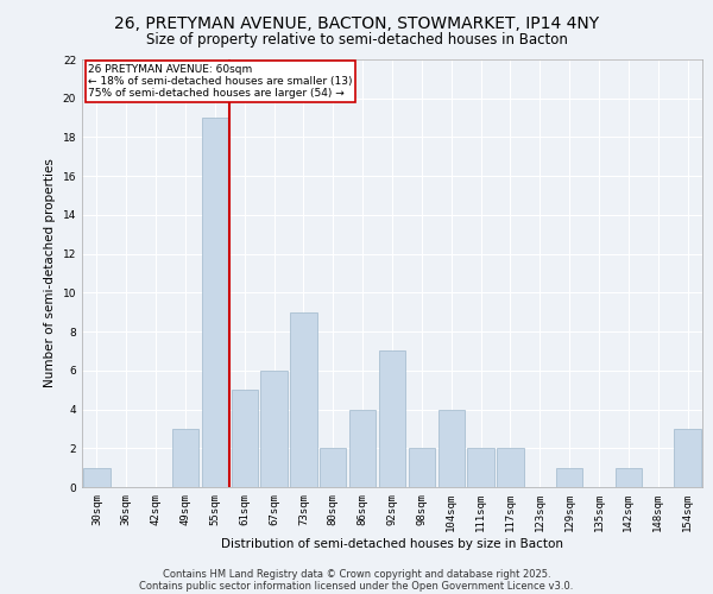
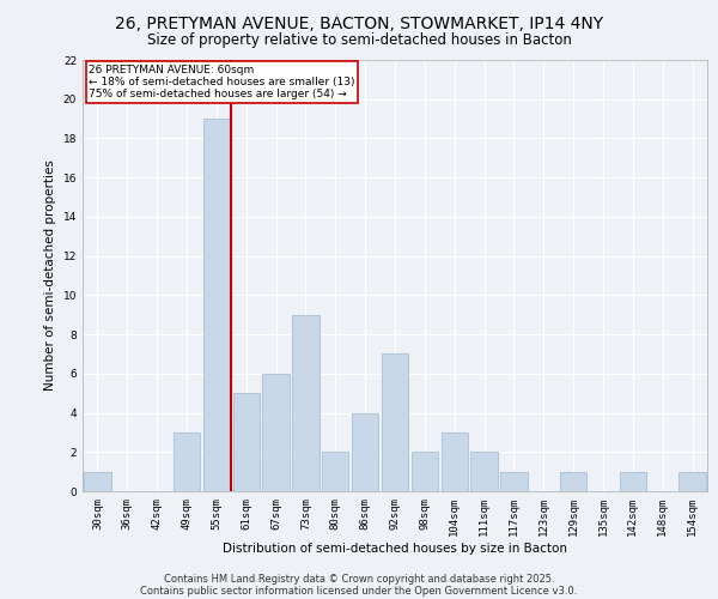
104sqm: 4 -> 3
117sqm: 2 -> 1
154sqm: 3 -> 1
